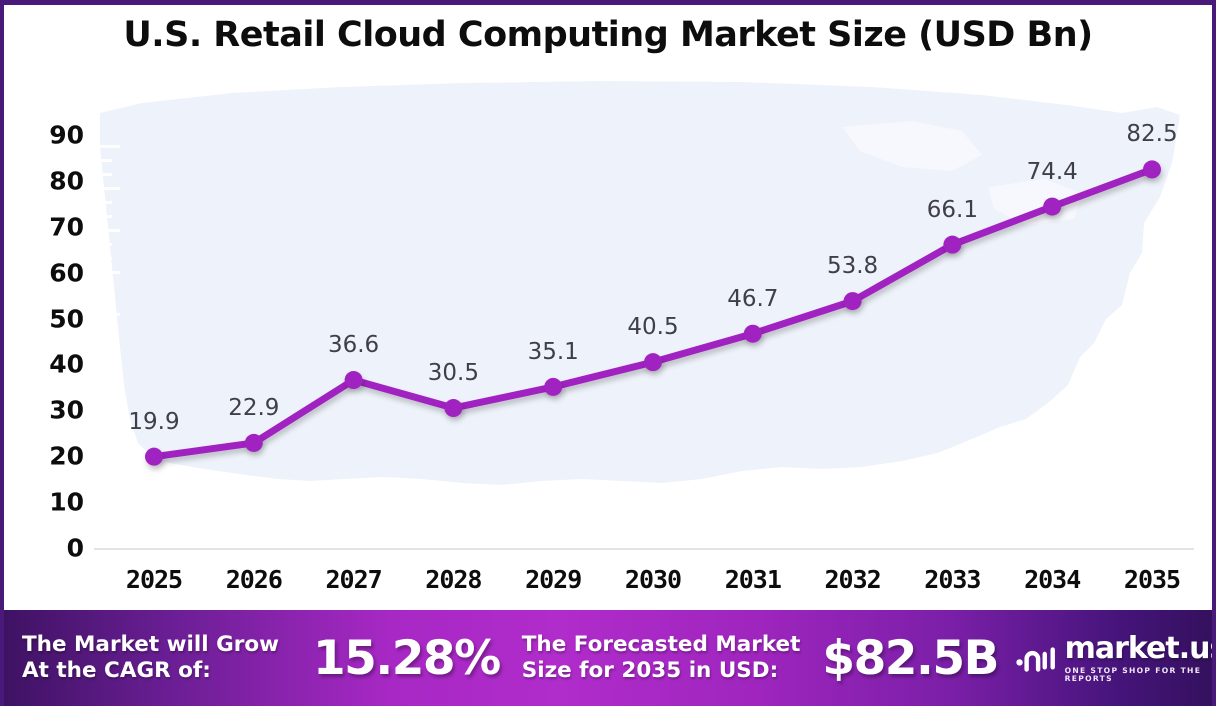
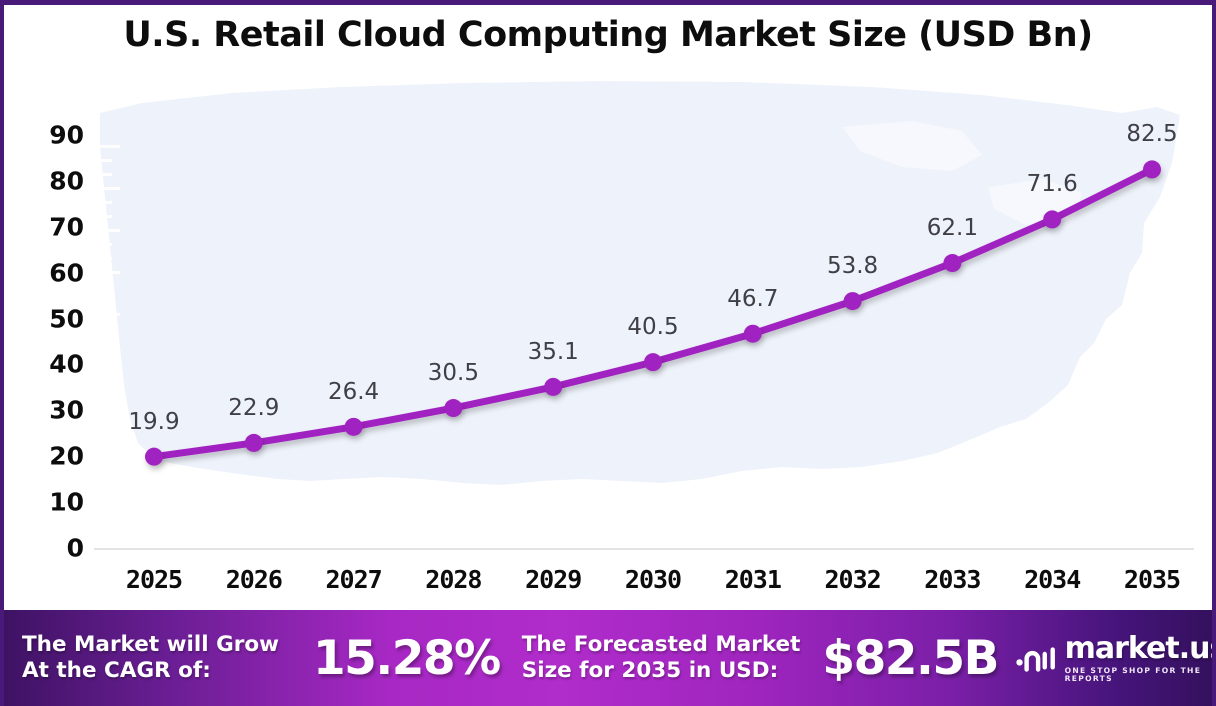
2027: 36.6 -> 26.4
2033: 66.1 -> 62.1
2034: 74.4 -> 71.6
